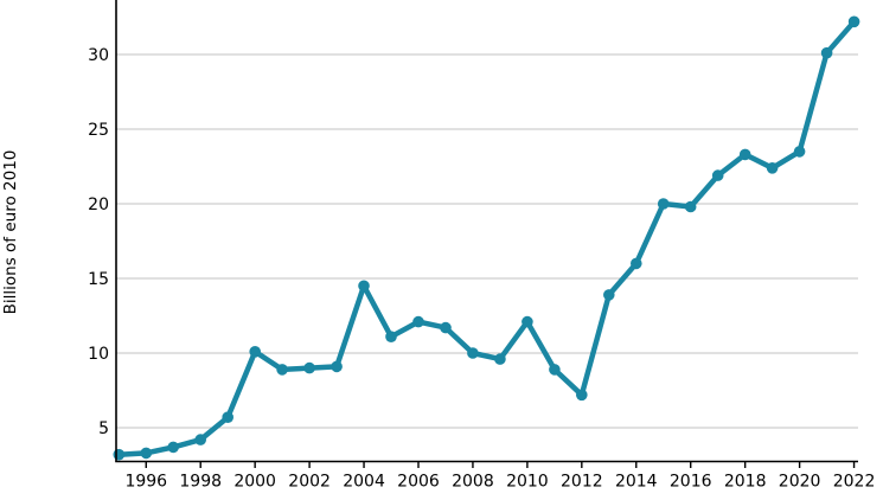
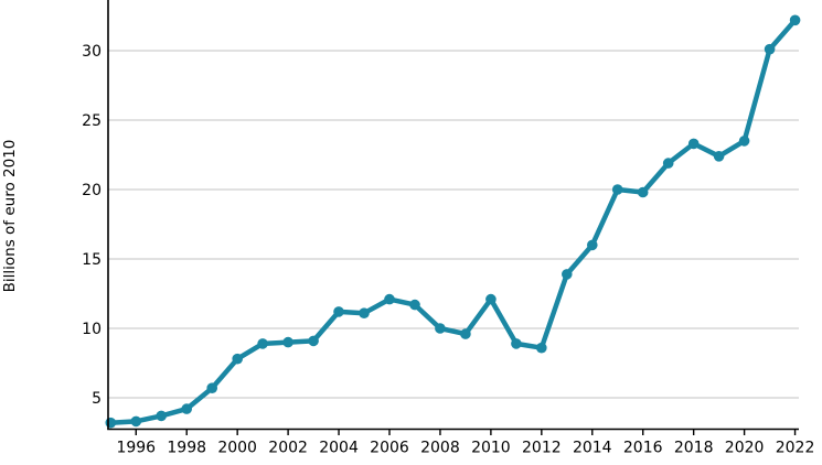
2000: 10.1 -> 7.8
2004: 14.5 -> 11.2
2012: 7.2 -> 8.6
